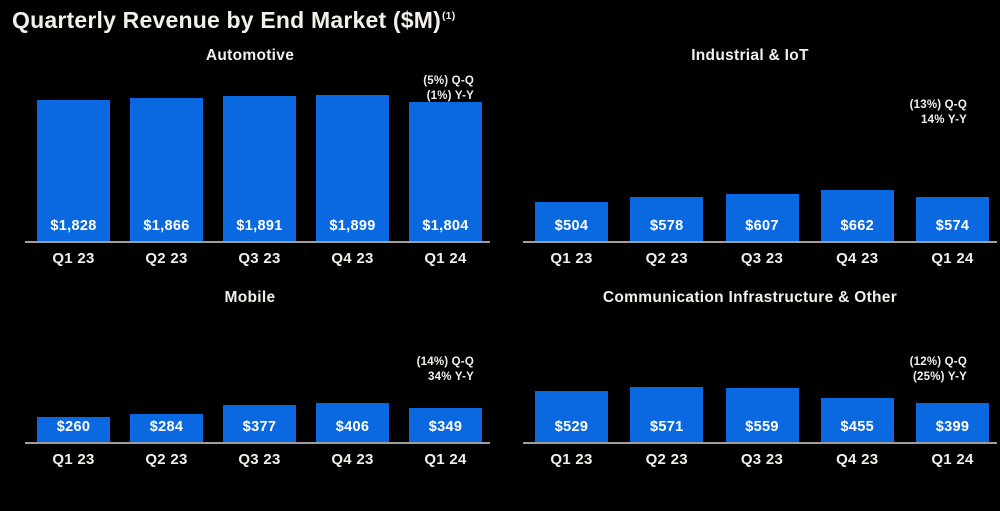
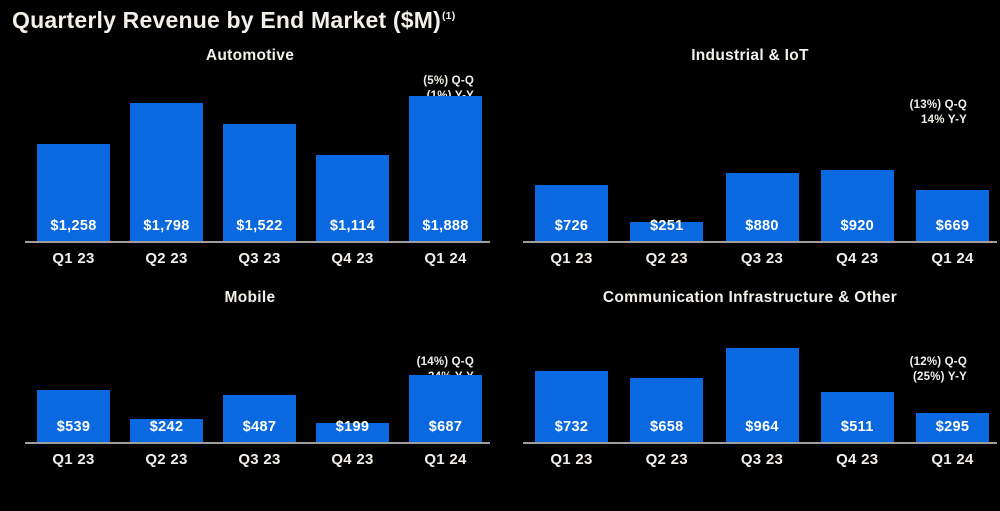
Automotive/Q1 23: $1,828 -> $1,258
Automotive/Q2 23: $1,866 -> $1,798
Automotive/Q3 23: $1,891 -> $1,522
Automotive/Q4 23: $1,899 -> $1,114
Automotive/Q1 24: $1,804 -> $1,888
Industrial & IoT/Q1 23: $504 -> $726
Industrial & IoT/Q2 23: $578 -> $251
Industrial & IoT/Q3 23: $607 -> $880
Industrial & IoT/Q4 23: $662 -> $920
Industrial & IoT/Q1 24: $574 -> $669
Mobile/Q1 23: $260 -> $539
Mobile/Q2 23: $284 -> $242
Mobile/Q3 23: $377 -> $487
Mobile/Q4 23: $406 -> $199
Mobile/Q1 24: $349 -> $687
Communication Infrastructure & Other/Q1 23: $529 -> $732
Communication Infrastructure & Other/Q2 23: $571 -> $658
Communication Infrastructure & Other/Q3 23: $559 -> $964
Communication Infrastructure & Other/Q4 23: $455 -> $511
Communication Infrastructure & Other/Q1 24: $399 -> $295
